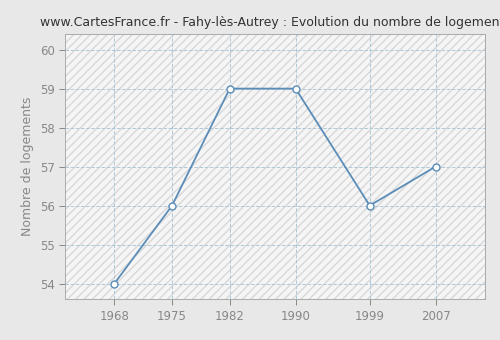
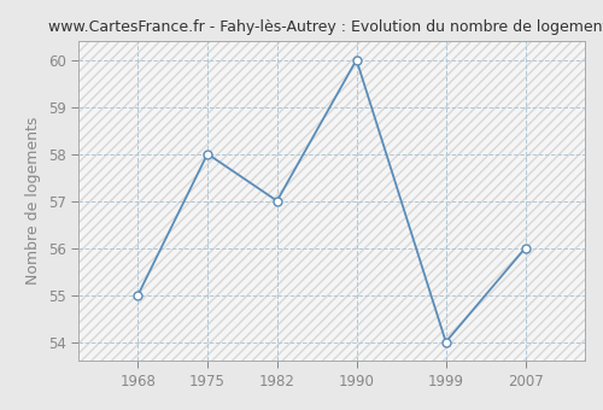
1968: 54 -> 55
1975: 56 -> 58
1982: 59 -> 57
1990: 59 -> 60
1999: 56 -> 54
2007: 57 -> 56
